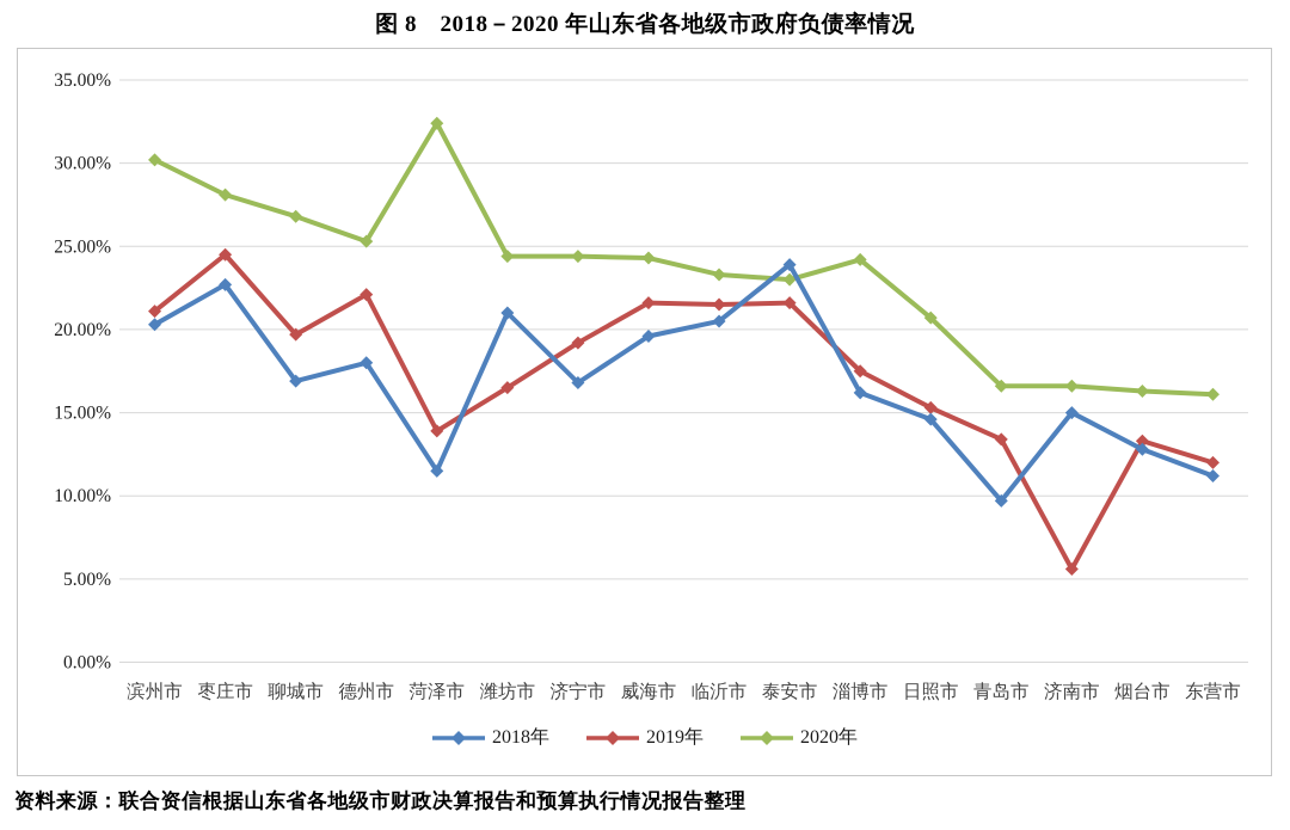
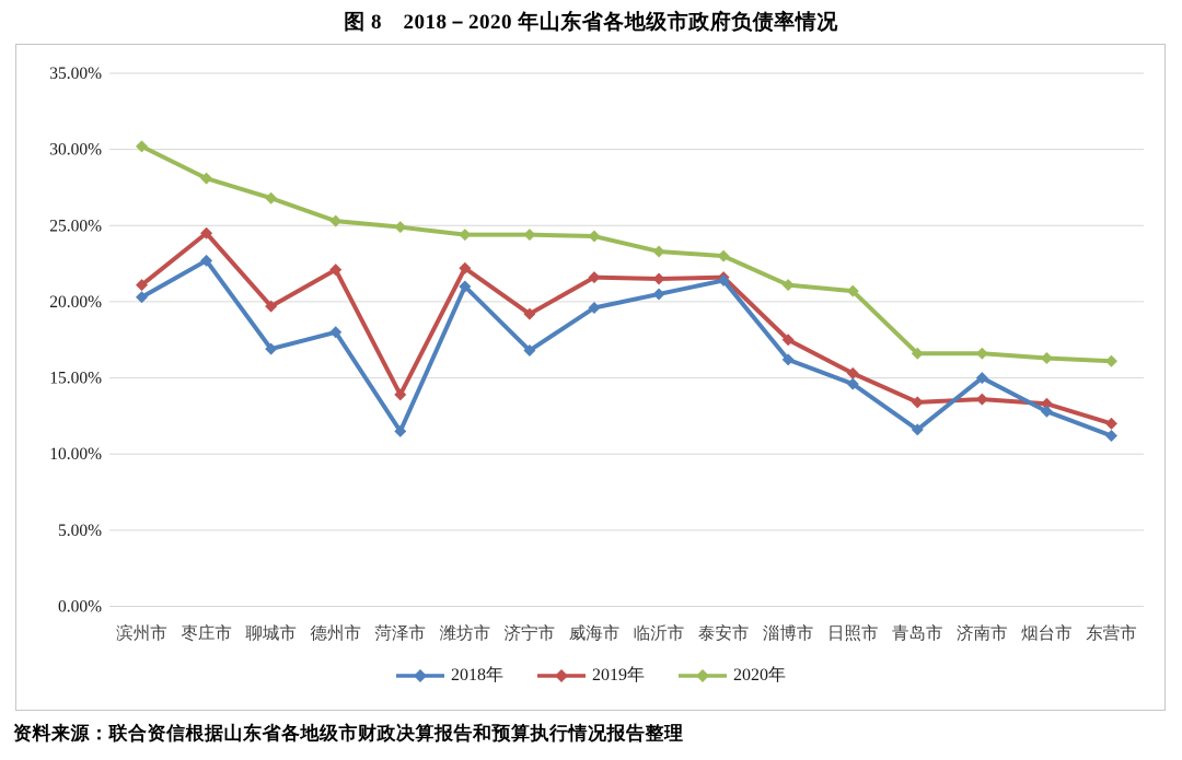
2020年/菏泽市: 32.4% -> 24.9%
2019年/潍坊市: 16.5% -> 22.2%
2018年/泰安市: 23.9% -> 21.4%
2020年/淄博市: 24.2% -> 21.1%
2018年/青岛市: 9.7% -> 11.6%
2019年/济南市: 5.6% -> 13.6%
